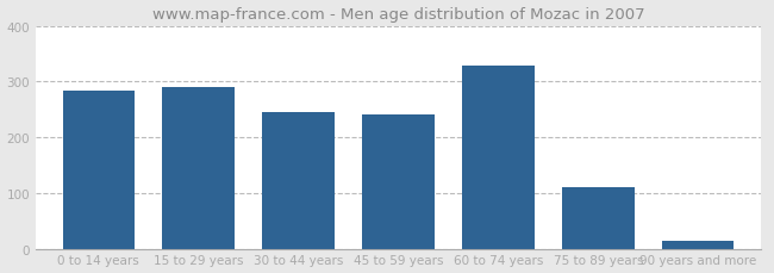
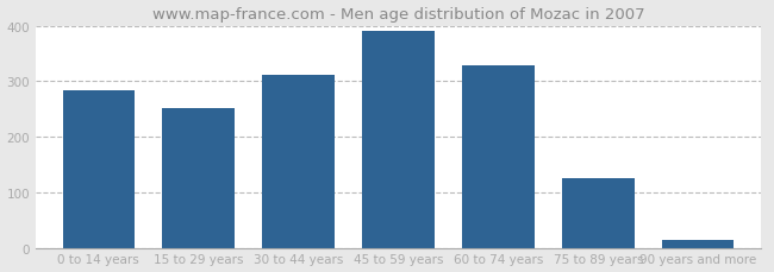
15 to 29 years: 290 -> 251
30 to 44 years: 245 -> 311
45 to 59 years: 240 -> 390
75 to 89 years: 110 -> 126
